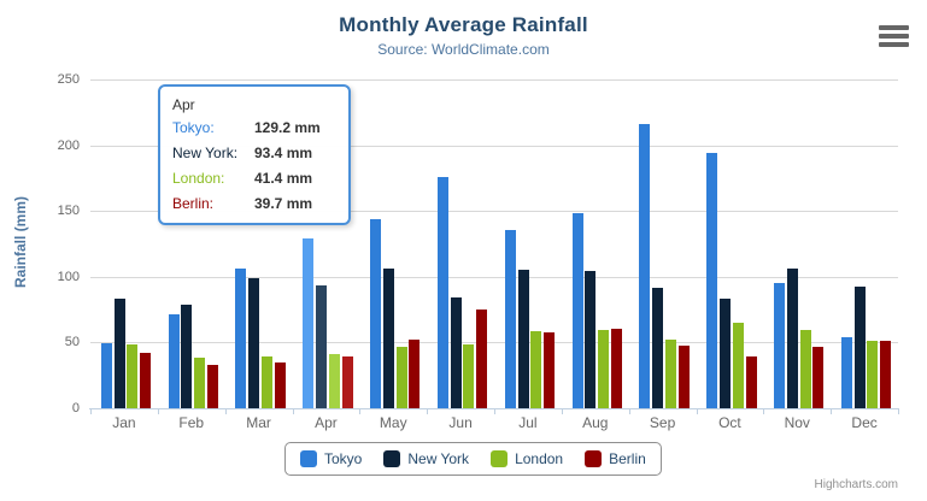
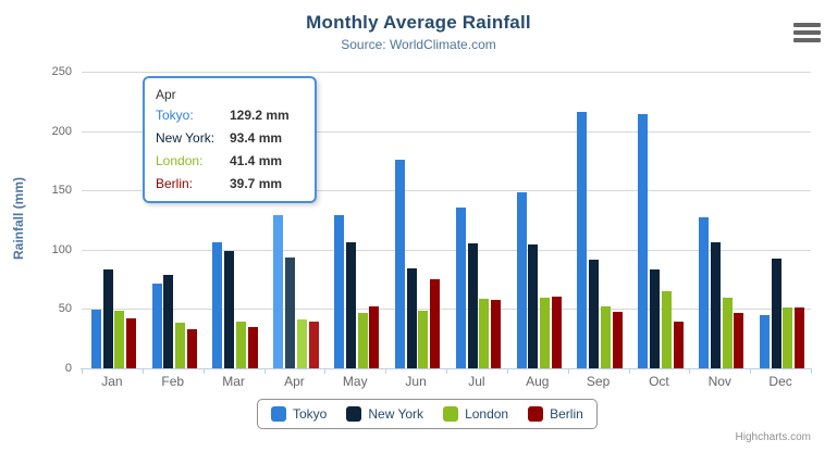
Tokyo/May: 144 -> 129
Tokyo/Oct: 194 -> 214
Tokyo/Nov: 96 -> 127
Tokyo/Dec: 54 -> 45
